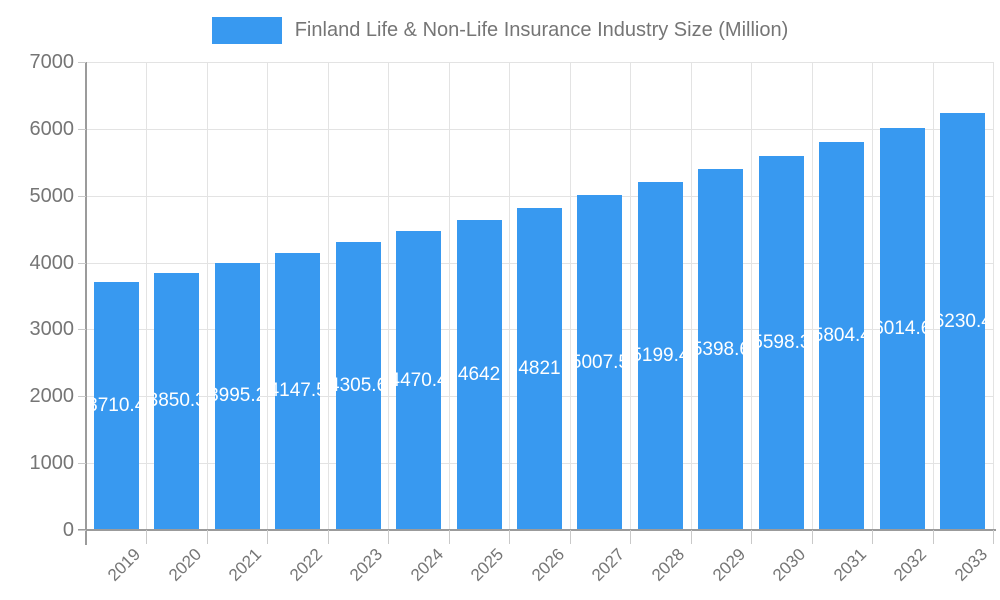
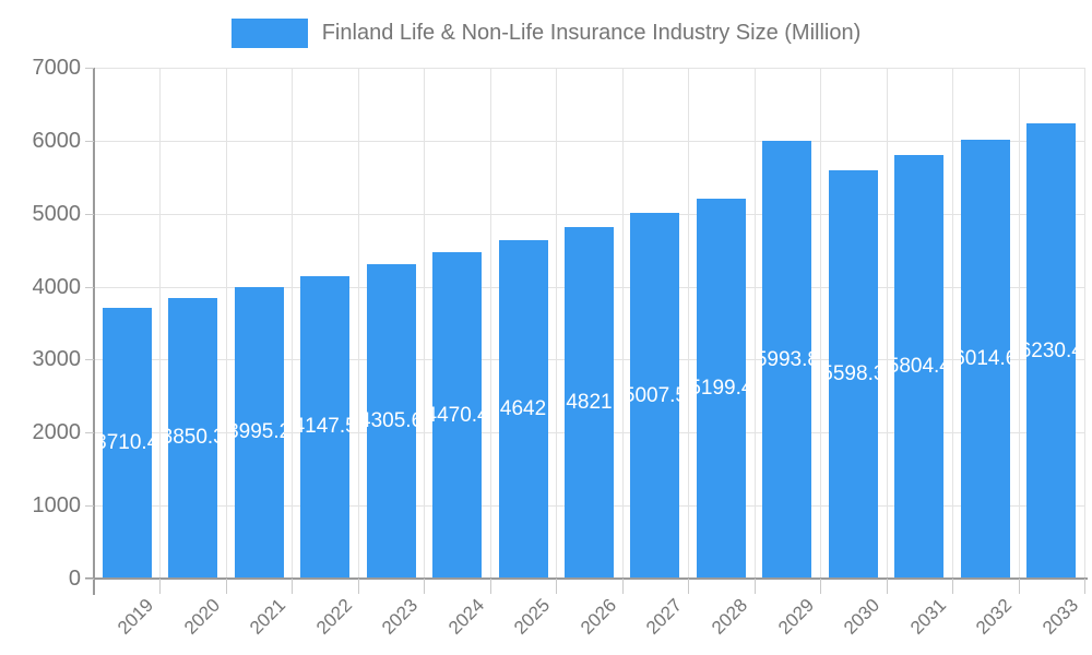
2029: 5398.6 -> 5993.8
